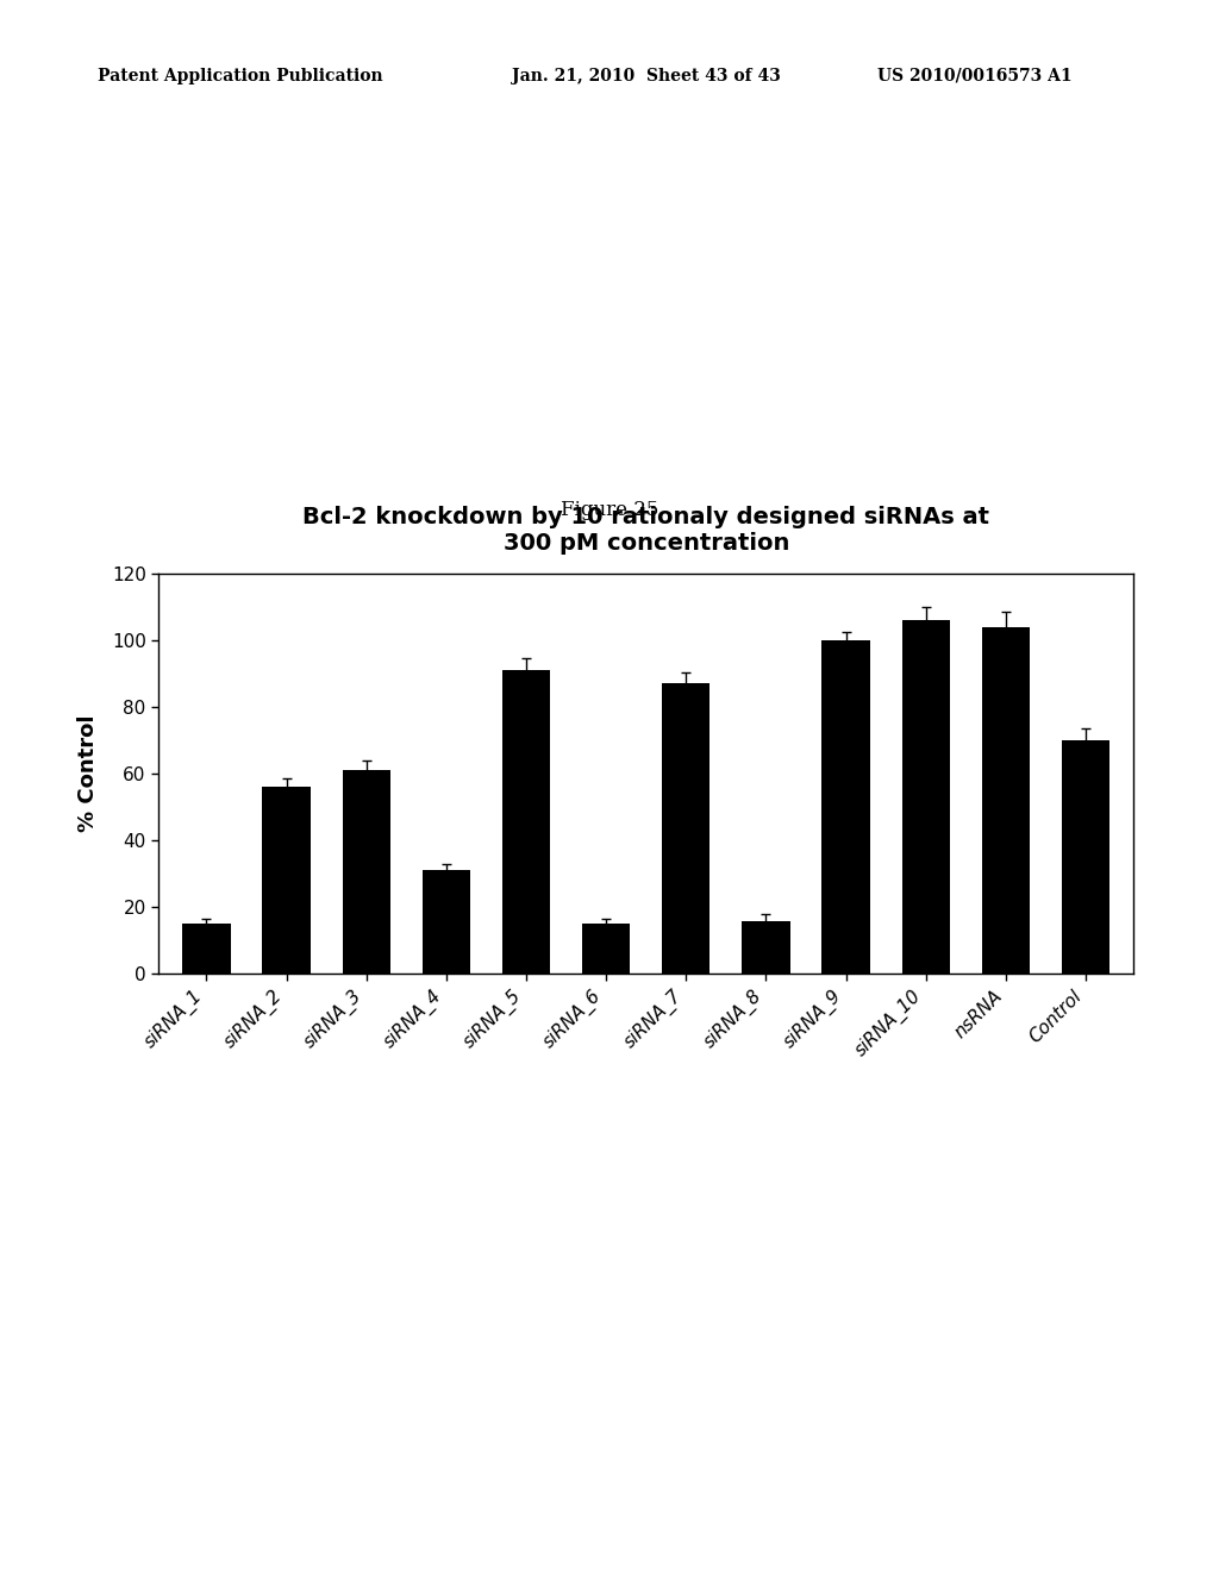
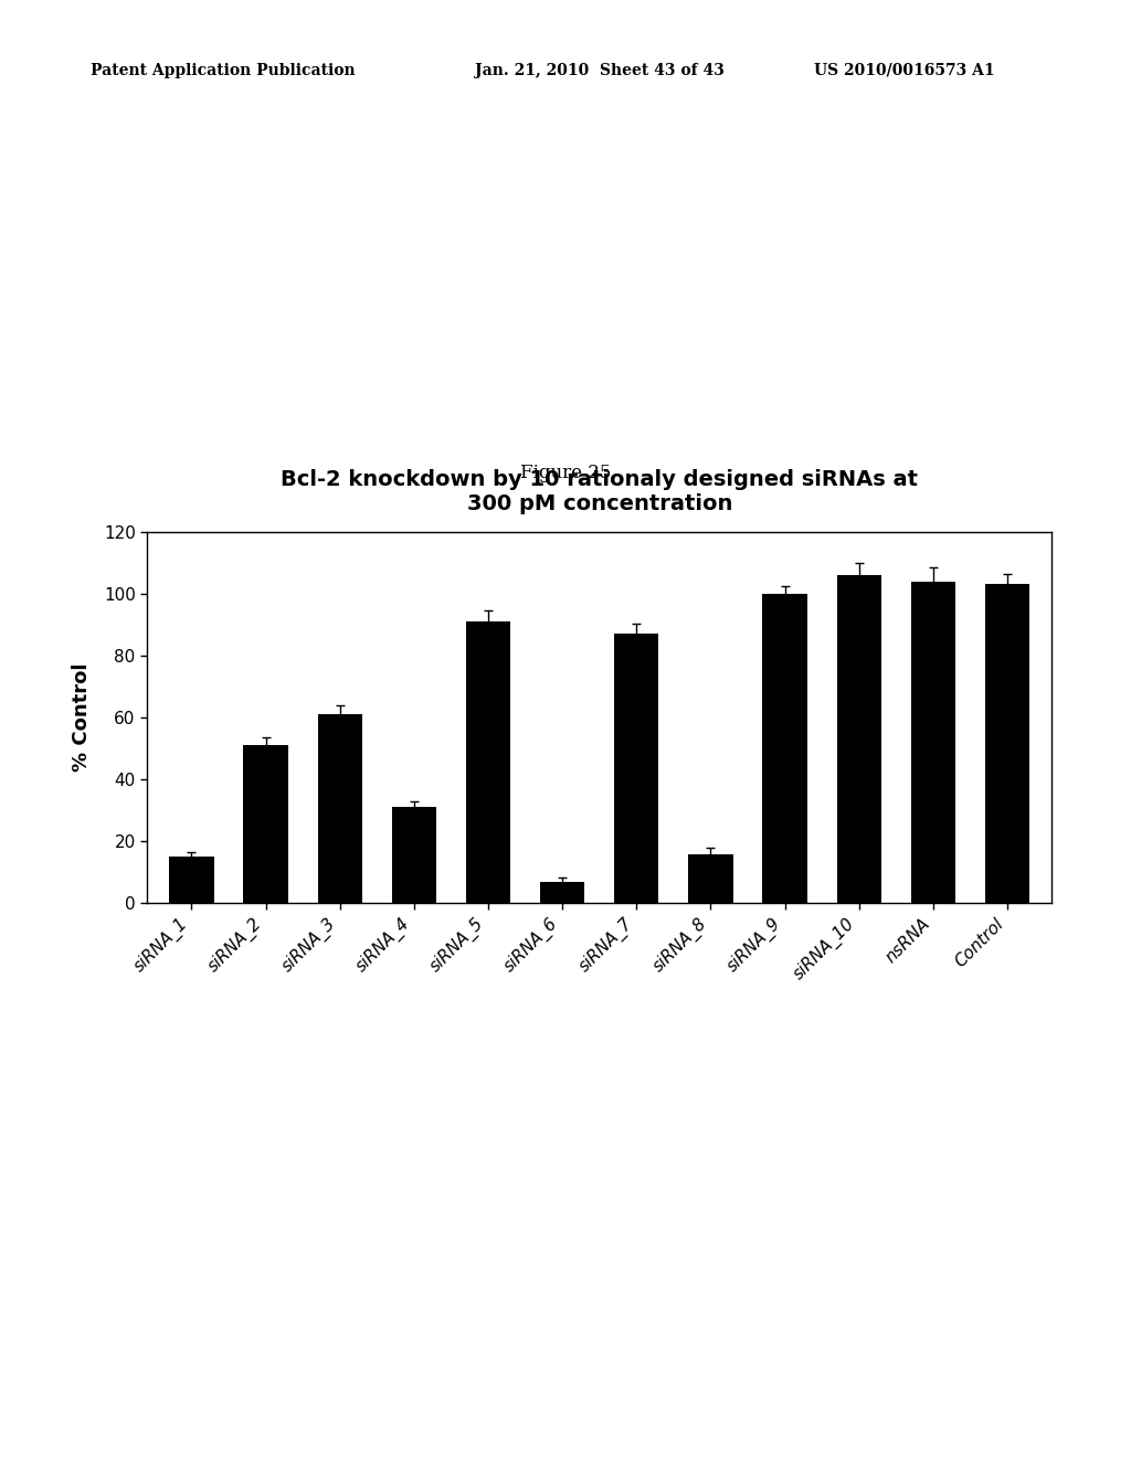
siRNA_2: 56 -> 51
siRNA_6: 15 -> 7
Control: 70 -> 103
